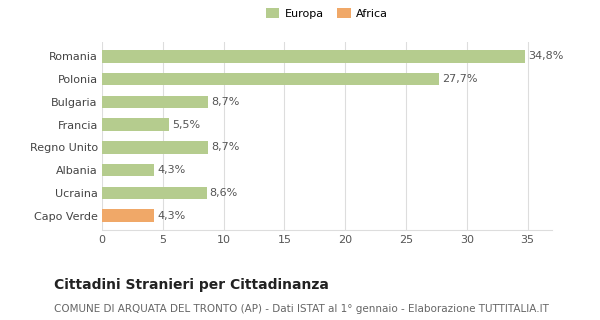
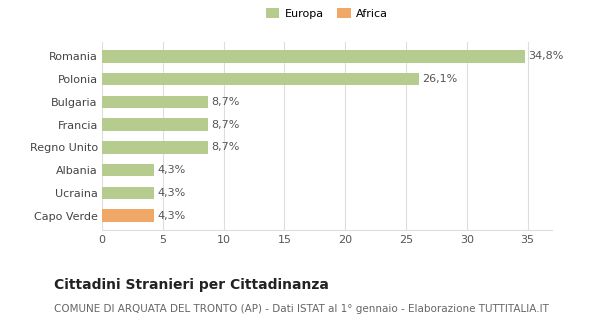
Polonia: 27,7% -> 26,1%
Francia: 5,5% -> 8,7%
Ucraina: 8,6% -> 4,3%
